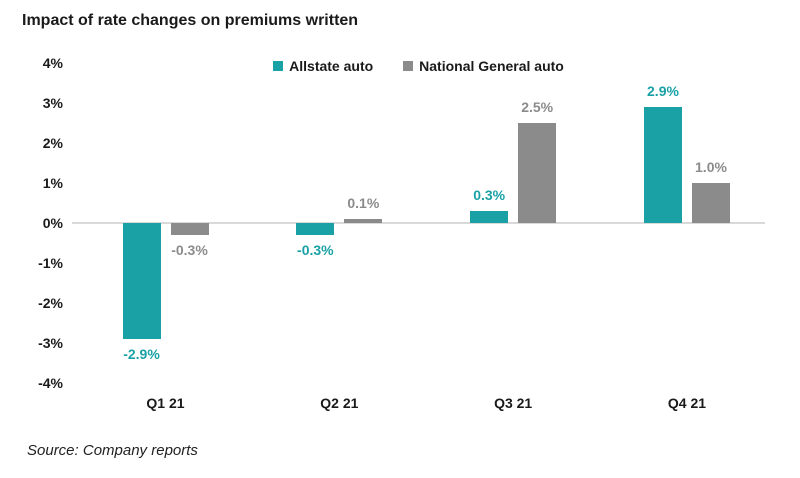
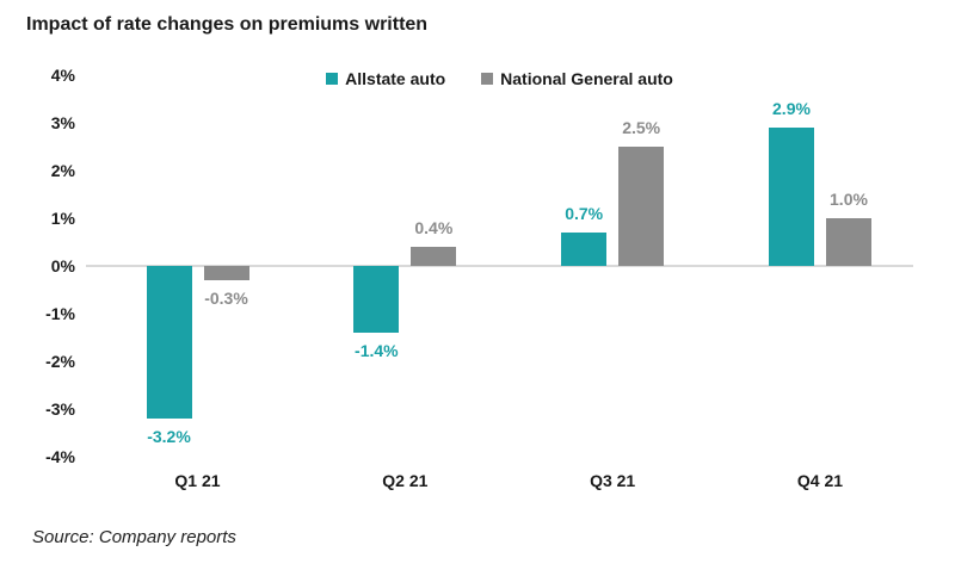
Allstate auto/Q1 21: -2.9% -> -3.2%
Allstate auto/Q2 21: -0.3% -> -1.4%
National General auto/Q2 21: 0.1% -> 0.4%
Allstate auto/Q3 21: 0.3% -> 0.7%
